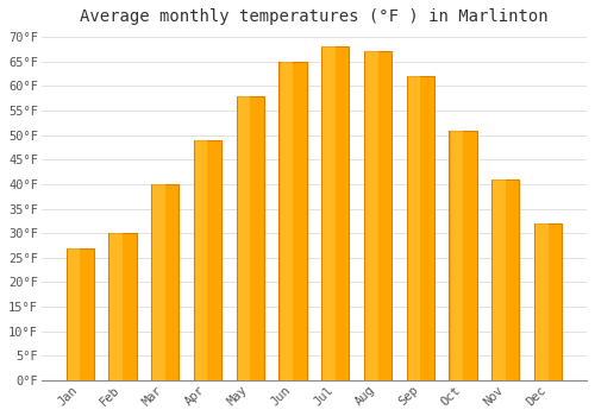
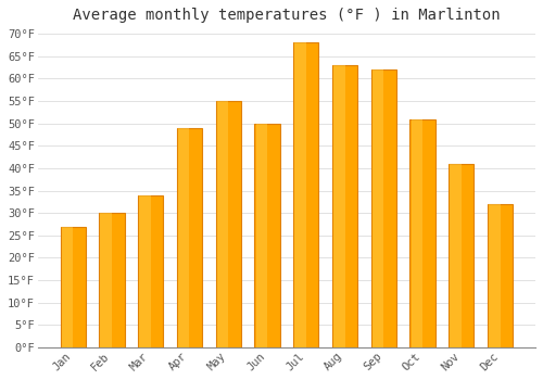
Mar: 40°F -> 34°F
May: 58°F -> 55°F
Jun: 65°F -> 50°F
Aug: 67°F -> 63°F
